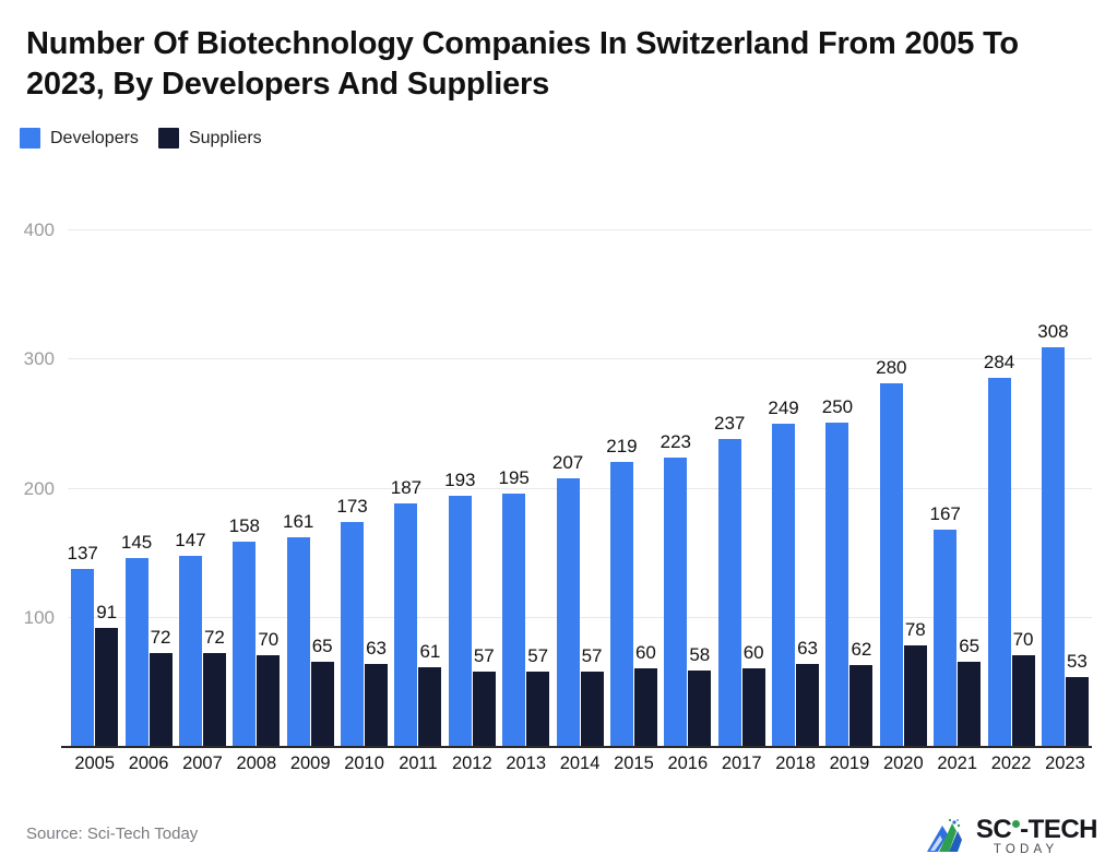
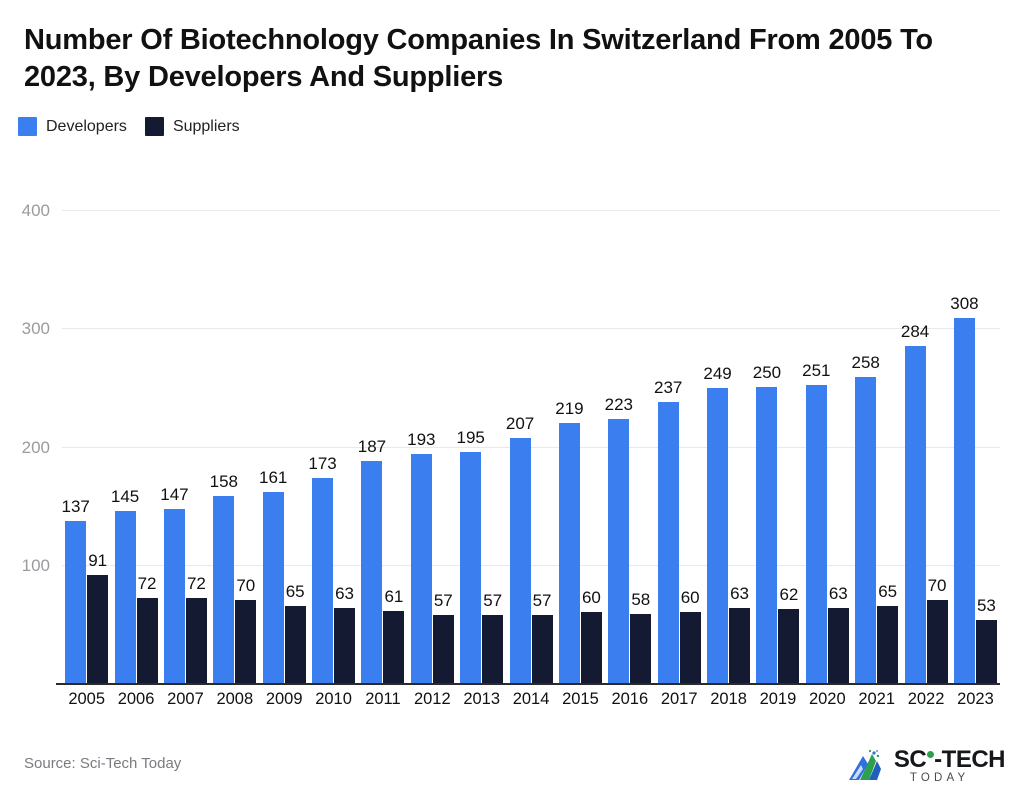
Developers/2020: 280 -> 251
Suppliers/2020: 78 -> 63
Developers/2021: 167 -> 258
